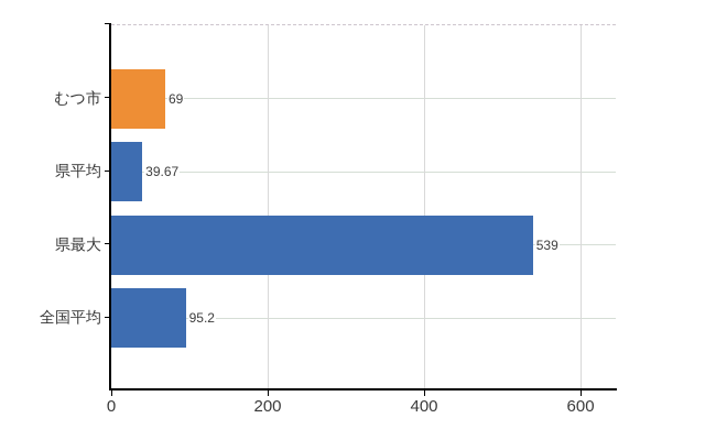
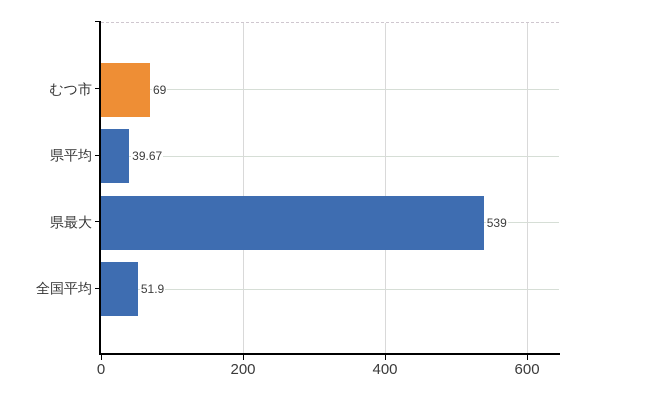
全国平均: 95.2 -> 51.9
